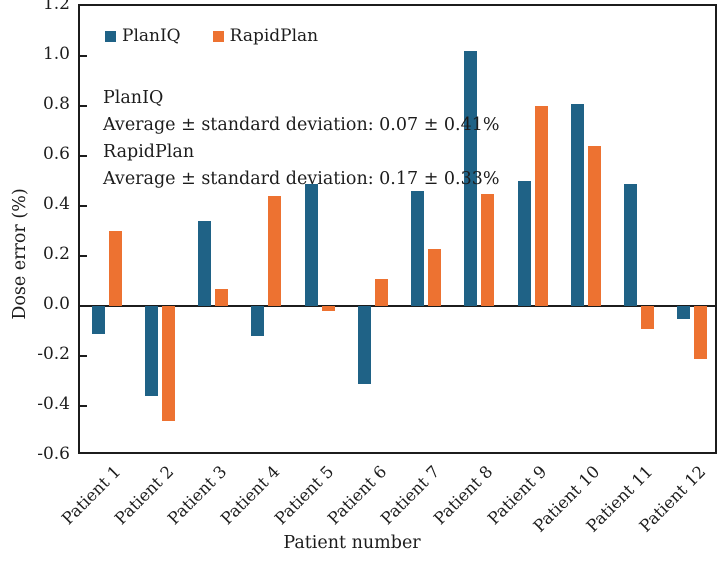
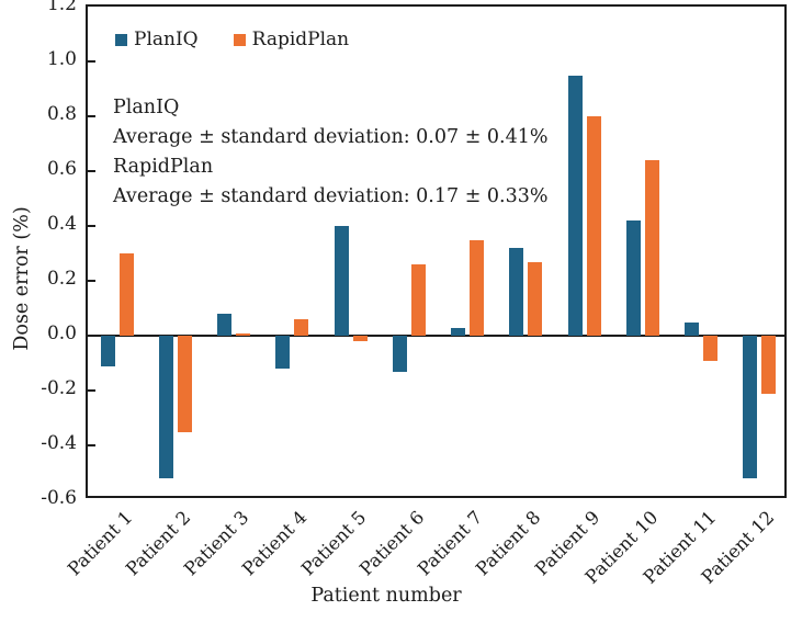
PlanIQ/Patient 2: -0.36 -> -0.52
RapidPlan/Patient 2: -0.46 -> -0.35
PlanIQ/Patient 3: 0.34 -> 0.08
RapidPlan/Patient 3: 0.07 -> 0.01
RapidPlan/Patient 4: 0.44 -> 0.06
PlanIQ/Patient 5: 0.49 -> 0.40
PlanIQ/Patient 6: -0.31 -> -0.13
RapidPlan/Patient 6: 0.11 -> 0.26
PlanIQ/Patient 7: 0.46 -> 0.03
RapidPlan/Patient 7: 0.23 -> 0.35
PlanIQ/Patient 8: 1.02 -> 0.32
RapidPlan/Patient 8: 0.45 -> 0.27
PlanIQ/Patient 9: 0.50 -> 0.95
PlanIQ/Patient 10: 0.81 -> 0.42
PlanIQ/Patient 11: 0.49 -> 0.05
PlanIQ/Patient 12: -0.05 -> -0.52
